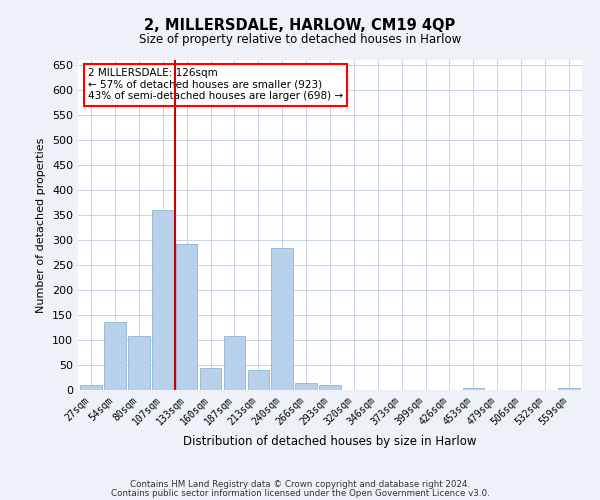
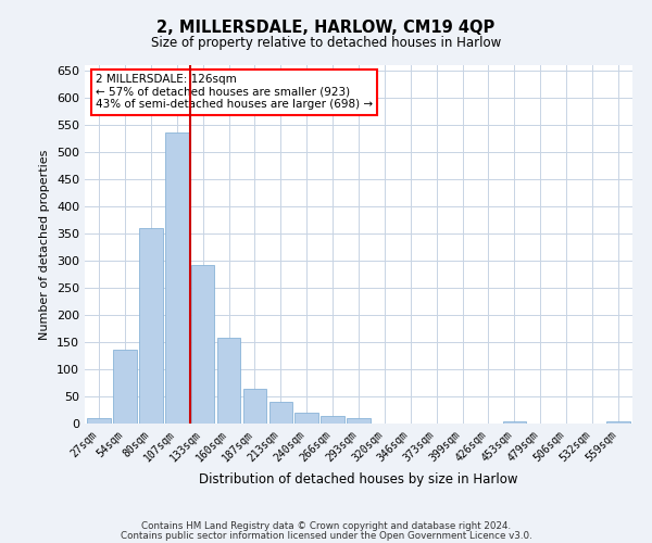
80sqm: 108 -> 360
107sqm: 360 -> 537
160sqm: 44 -> 159
187sqm: 108 -> 65
240sqm: 284 -> 21
